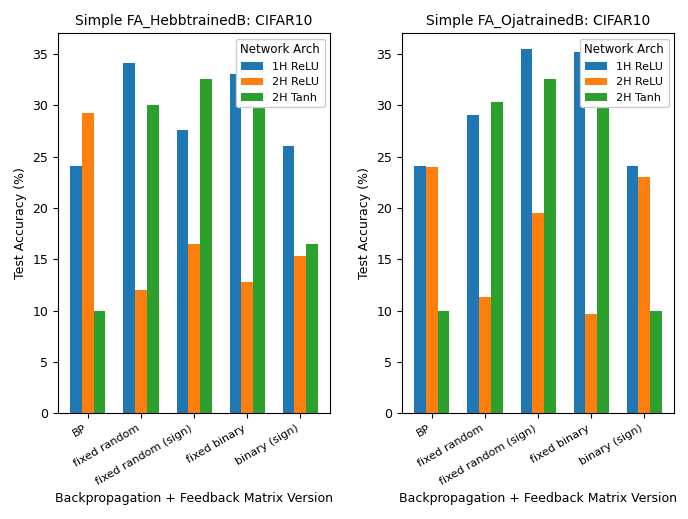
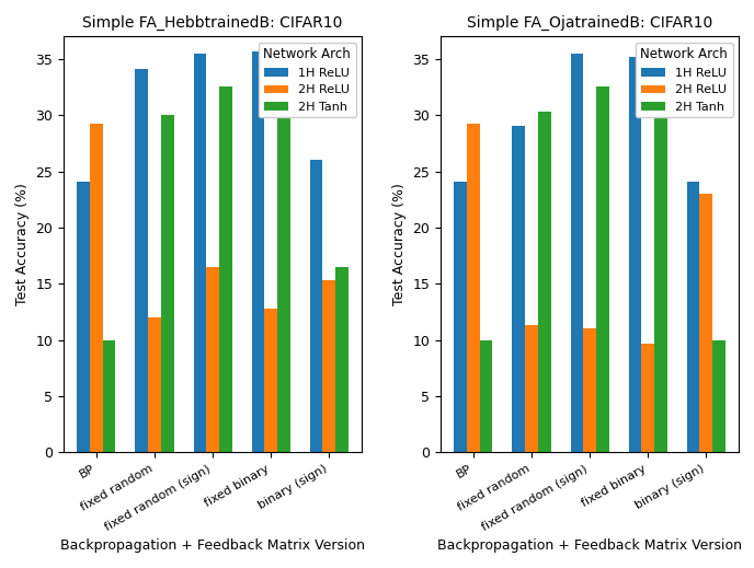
Simple FA_HebbtrainedB: CIFAR10/1H ReLU/fixed random (sign): 27.6 -> 35.5
Simple FA_HebbtrainedB: CIFAR10/1H ReLU/fixed binary: 33.0 -> 35.7
Simple FA_OjatrainedB: CIFAR10/2H ReLU/BP: 24.0 -> 29.2
Simple FA_OjatrainedB: CIFAR10/2H ReLU/fixed random (sign): 19.5 -> 11.0
